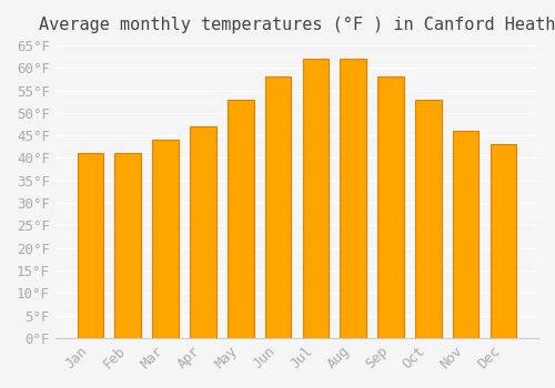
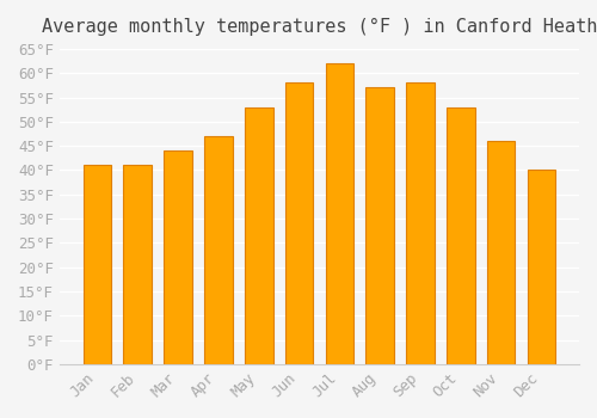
Aug: 62°F -> 57°F
Dec: 43°F -> 40°F
